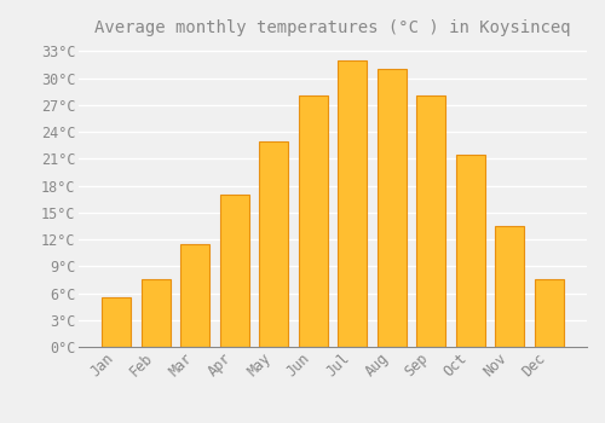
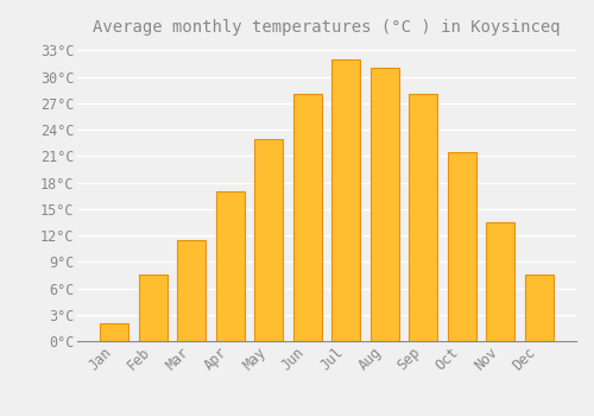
Jan: 5.5°C -> 2.0°C
